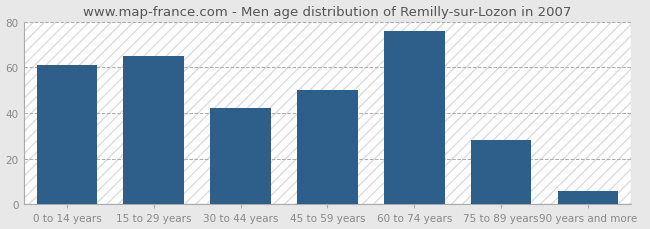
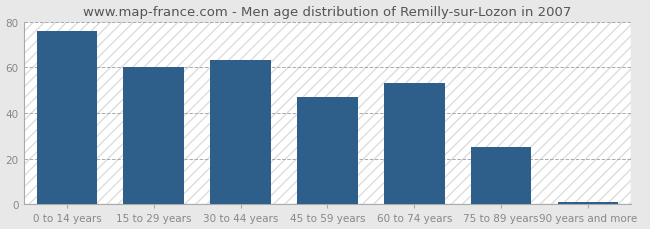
0 to 14 years: 61 -> 76
15 to 29 years: 65 -> 60
30 to 44 years: 42 -> 63
45 to 59 years: 50 -> 47
60 to 74 years: 76 -> 53
75 to 89 years: 28 -> 25
90 years and more: 6 -> 1
